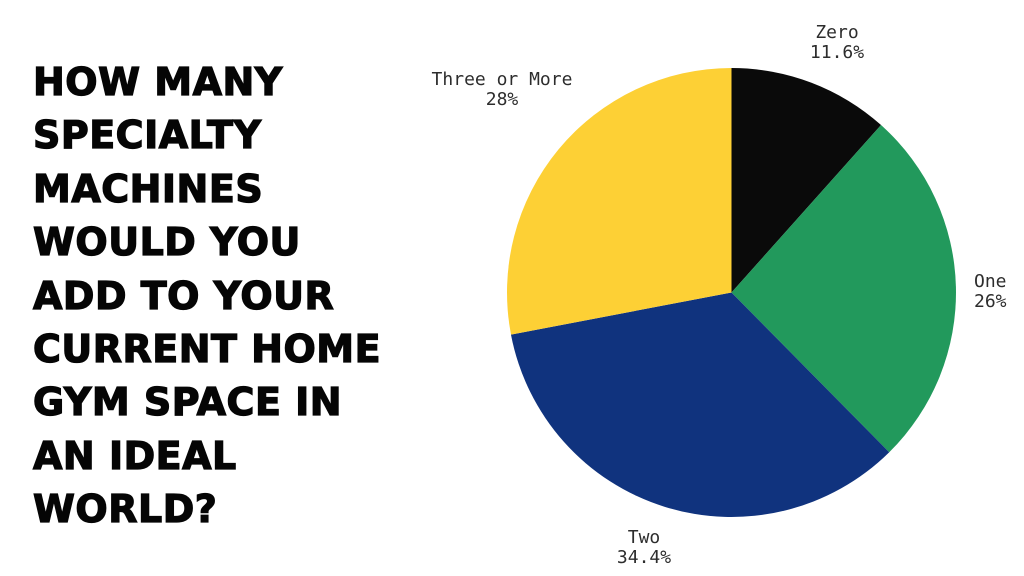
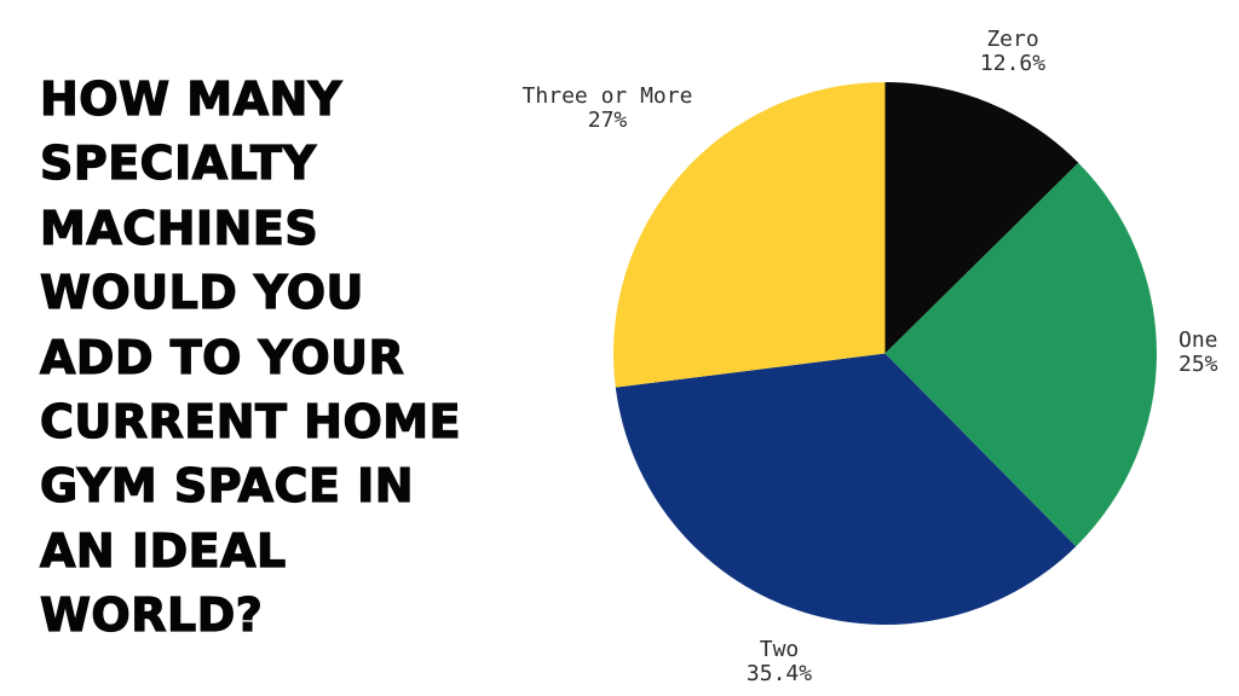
Zero: 11.6% -> 12.6%
One: 26% -> 25%
Two: 34.4% -> 35.4%
Three or More: 28% -> 27%
